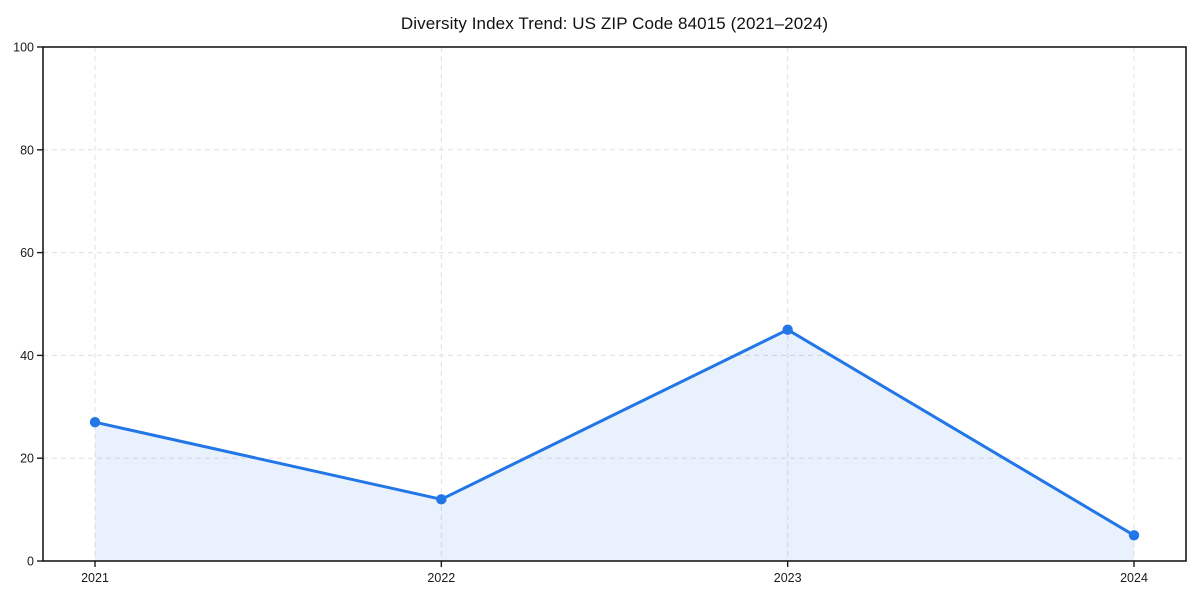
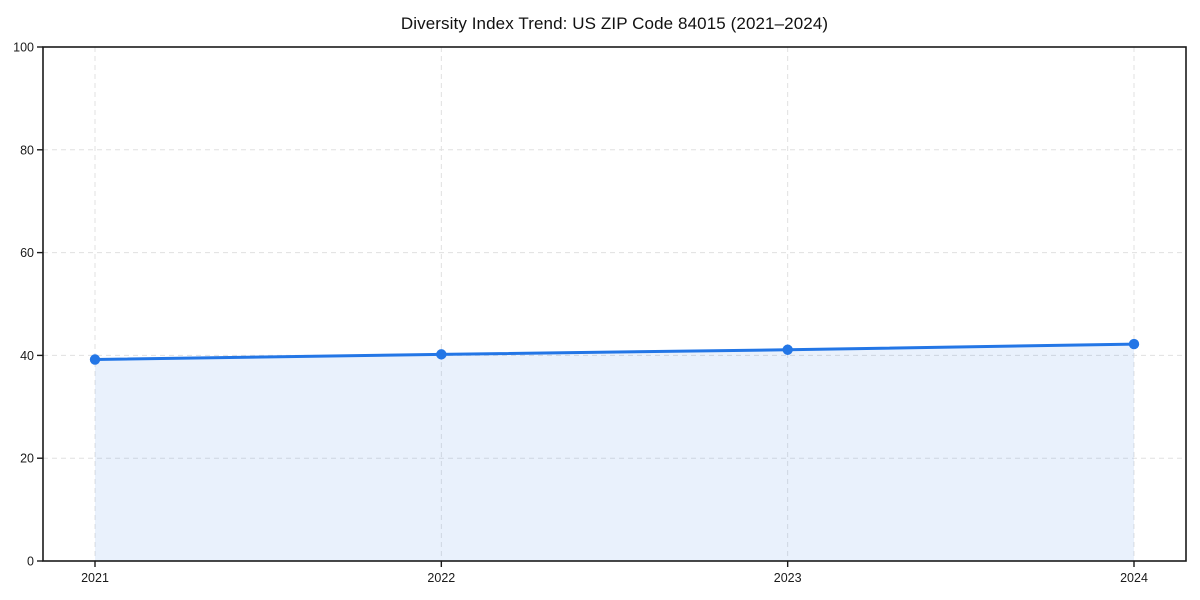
2021: 27 -> 39
2022: 12 -> 40
2023: 45 -> 41
2024: 5 -> 42
